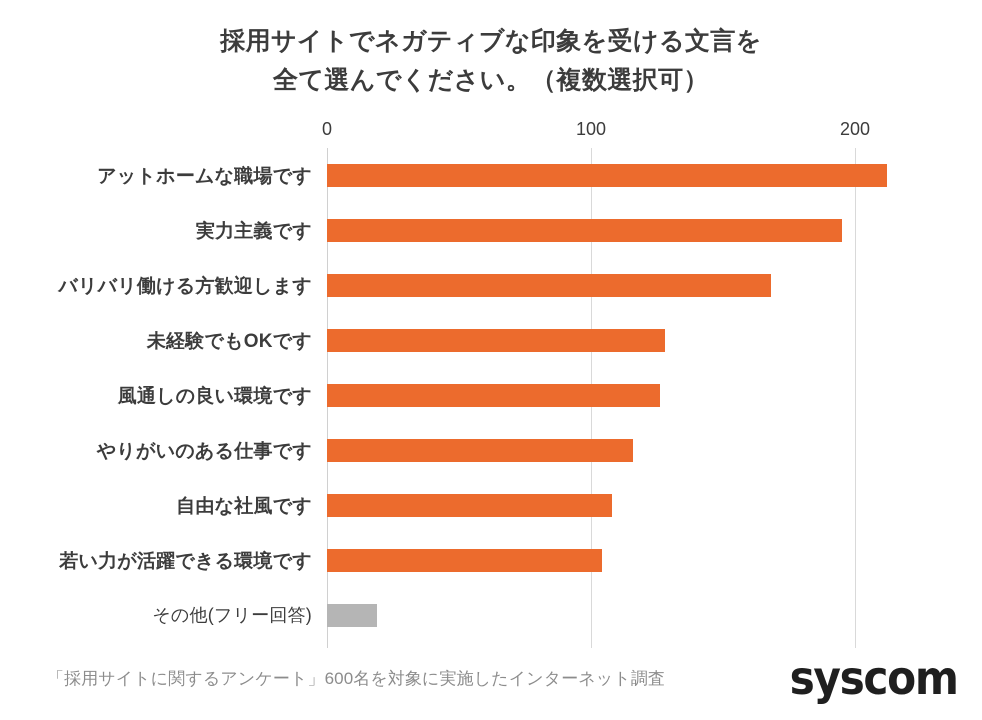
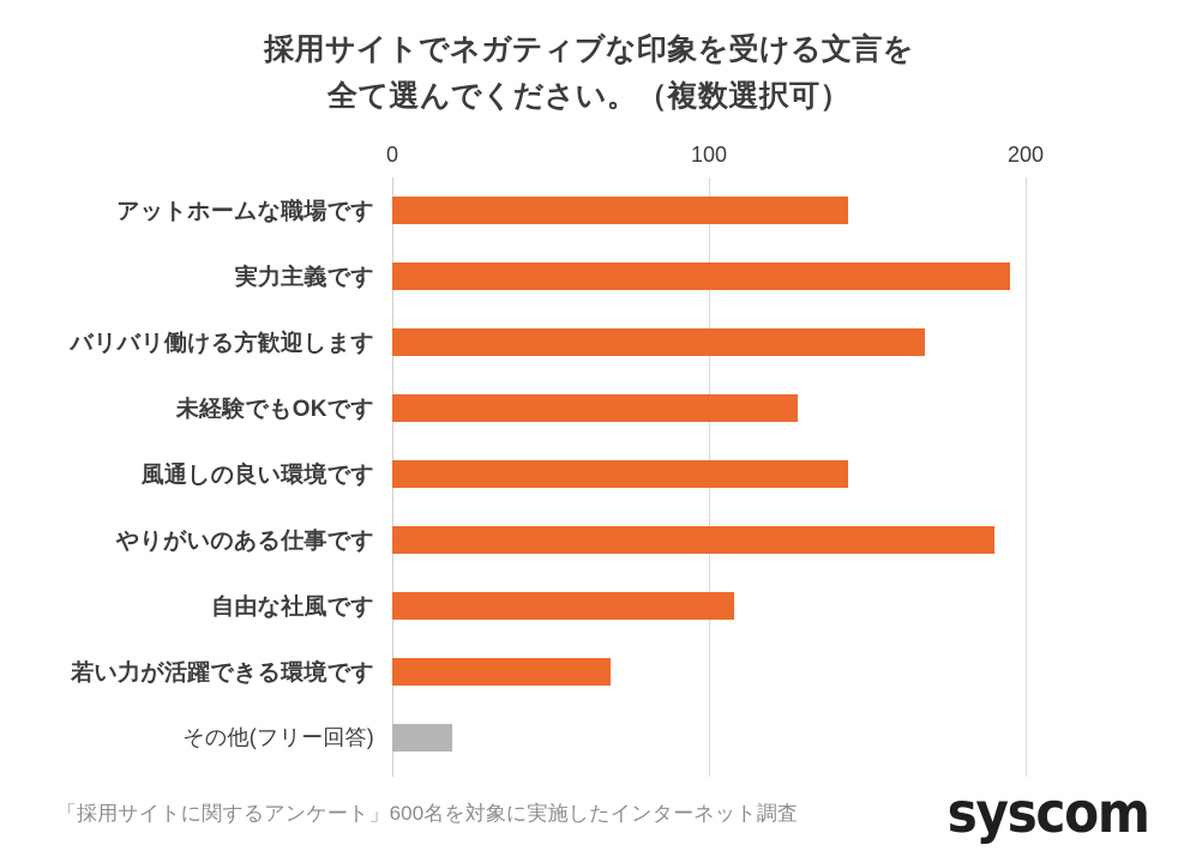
アットホームな職場です: 212 -> 144
風通しの良い環境です: 126 -> 144
やりがいのある仕事です: 116 -> 190
若い力が活躍できる環境です: 104 -> 69
